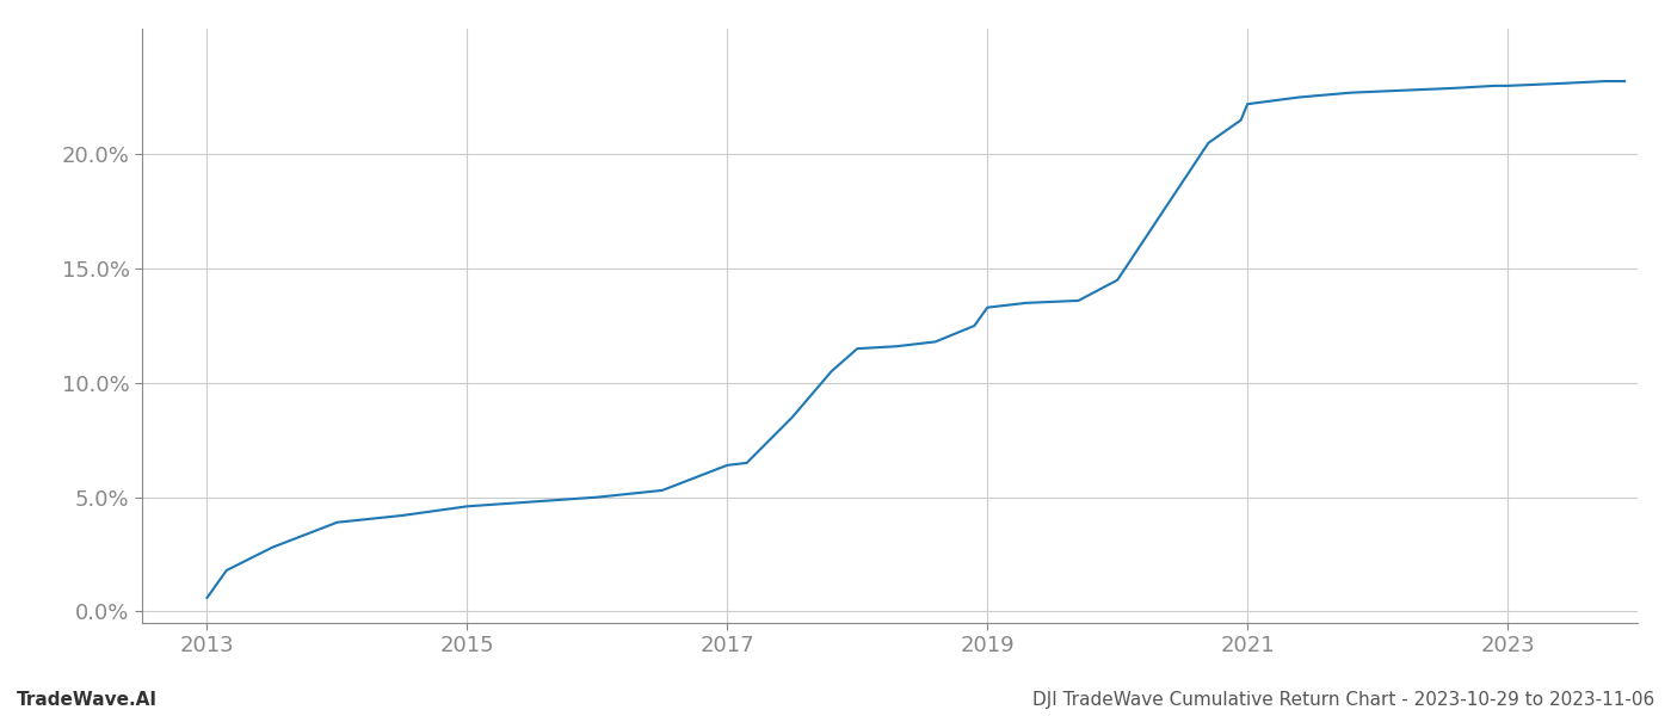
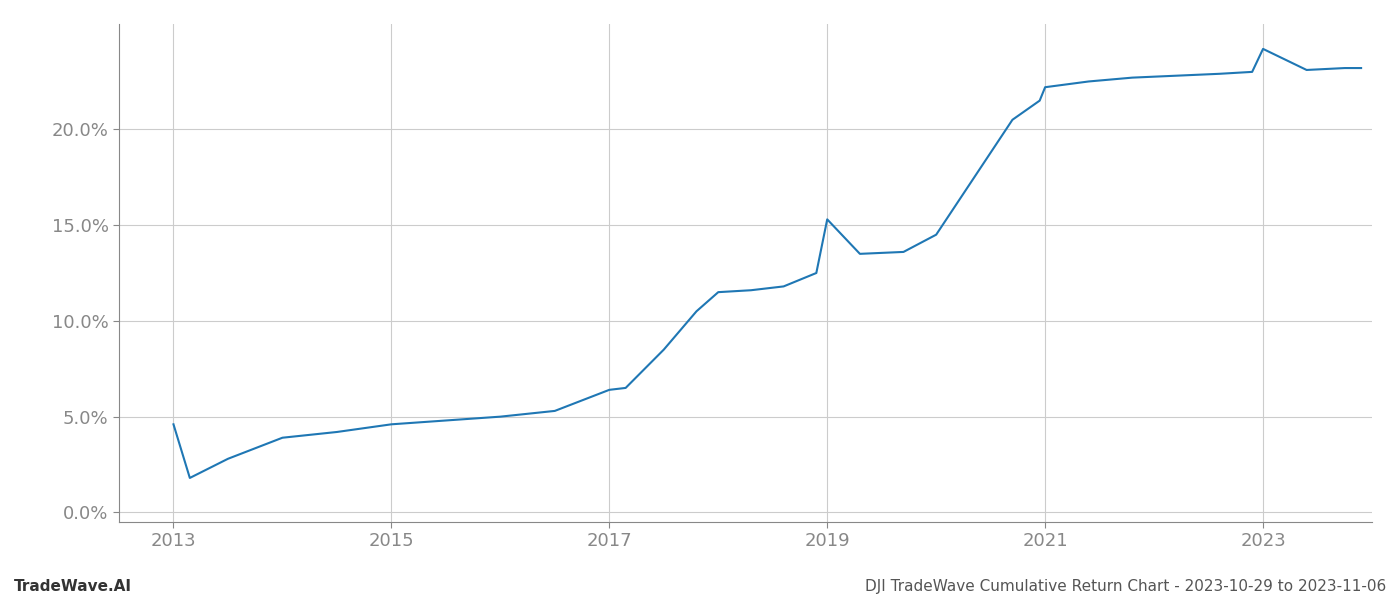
2013: 0.6% -> 4.6%
2019: 13.3% -> 15.3%
2023: 23.0% -> 24.2%
